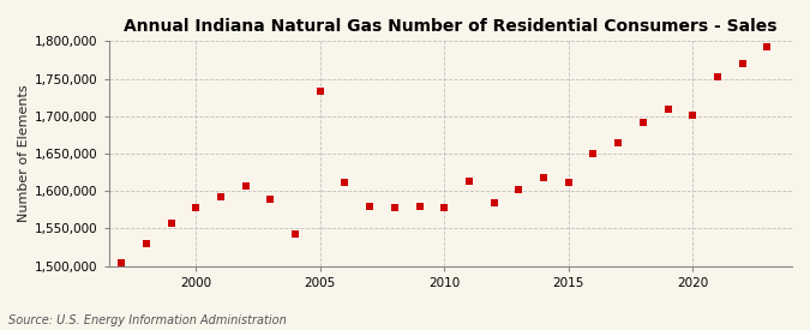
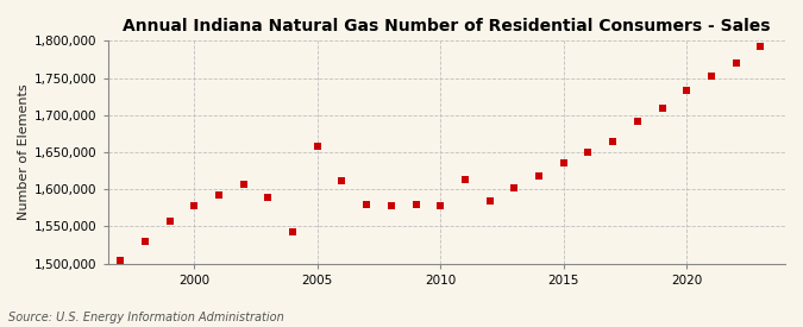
2005: 1,734,000 -> 1,658,000
2015: 1,612,000 -> 1,635,000
2020: 1,702,000 -> 1,733,000
